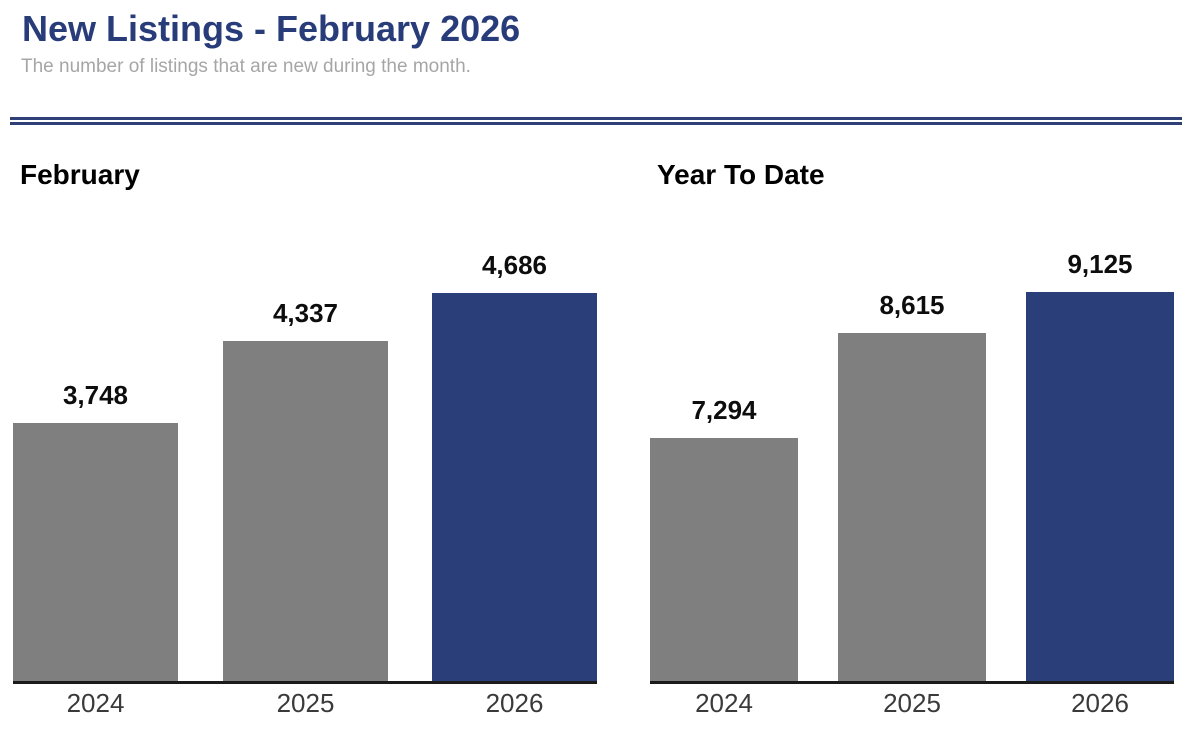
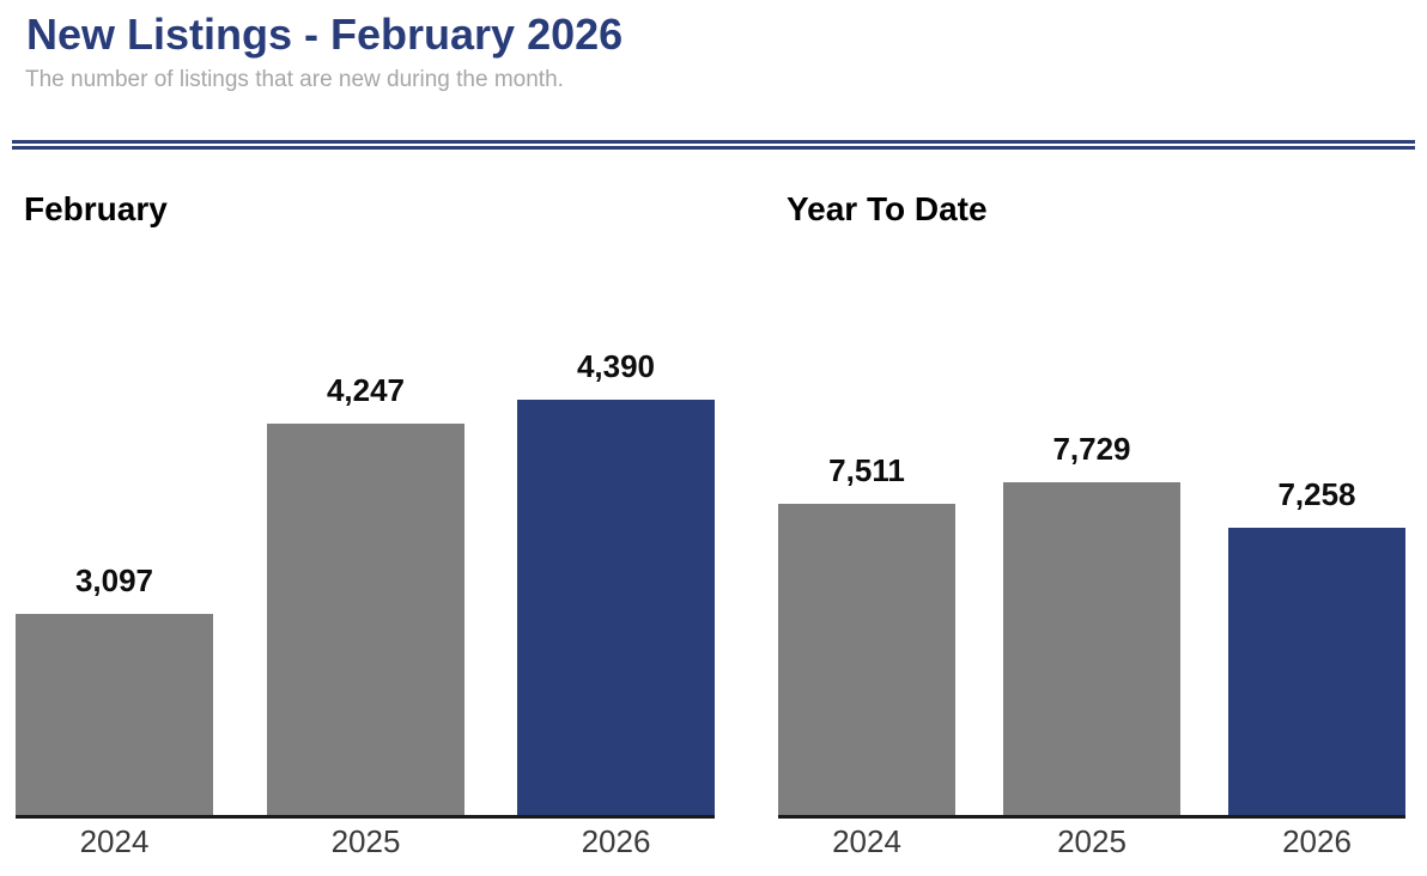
February/2024: 3,748 -> 3,097
February/2025: 4,337 -> 4,247
February/2026: 4,686 -> 4,390
Year To Date/2024: 7,294 -> 7,511
Year To Date/2025: 8,615 -> 7,729
Year To Date/2026: 9,125 -> 7,258
